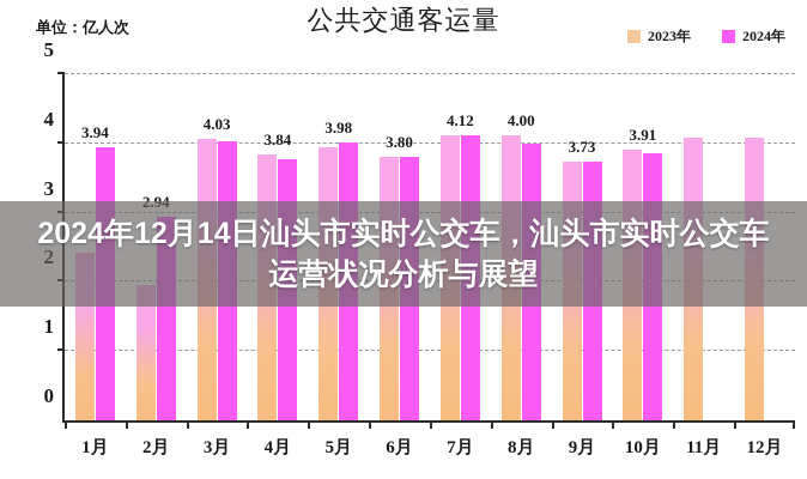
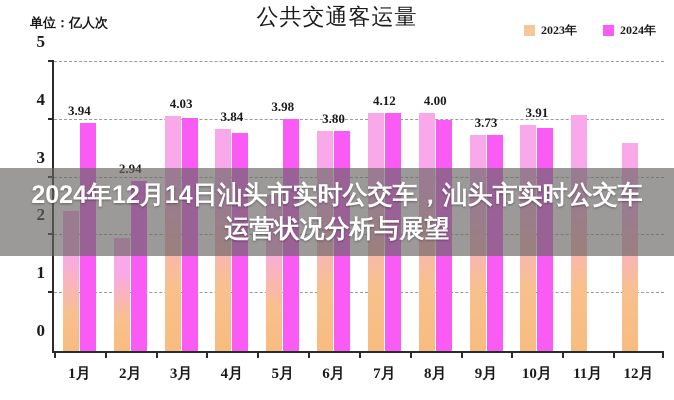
2023年/5月: 4.0 -> 2.7
2023年/12月: 4.1 -> 3.6
